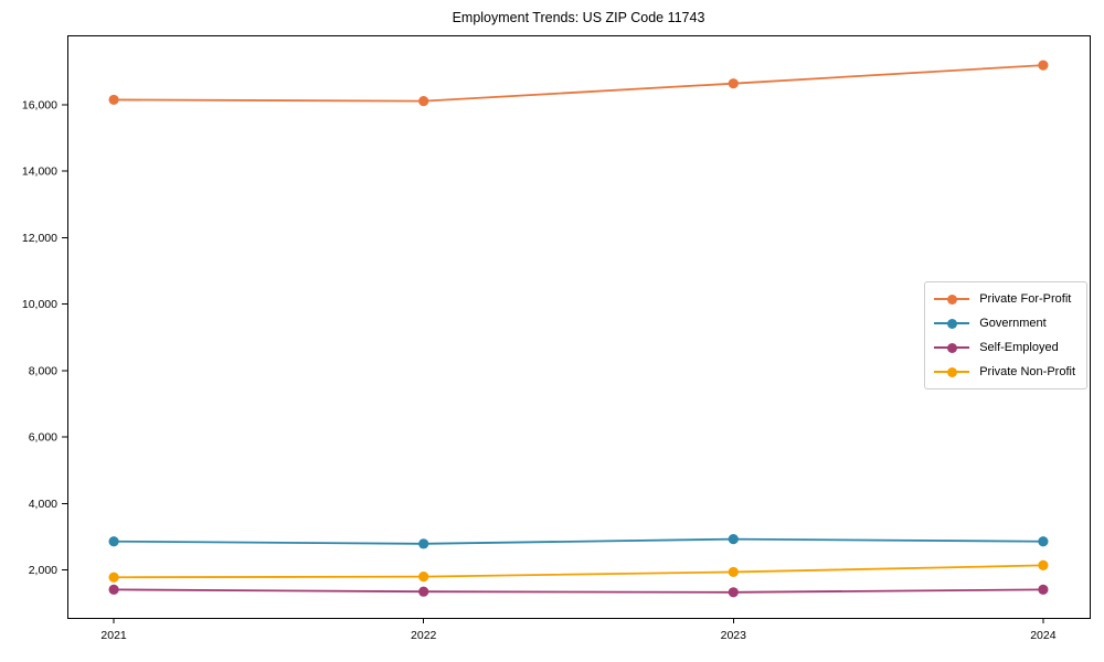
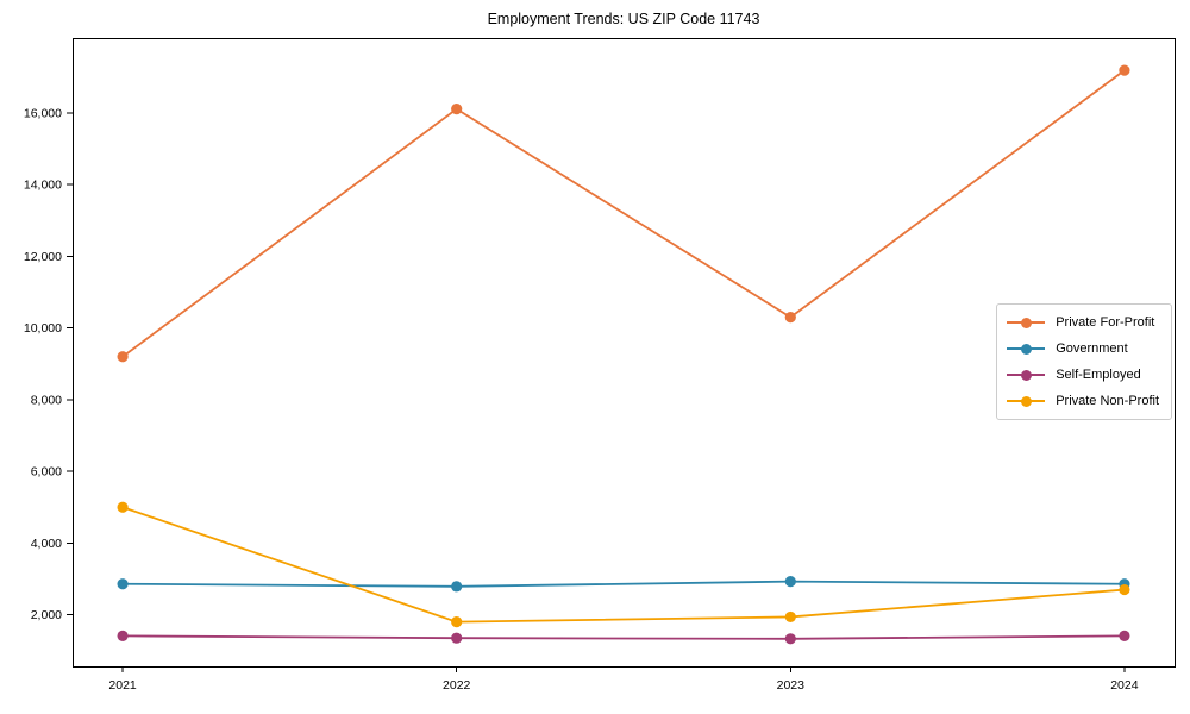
Private For-Profit/2021: 16200 -> 9200
Private Non-Profit/2021: 1800 -> 5000
Private For-Profit/2023: 16600 -> 10300
Private Non-Profit/2024: 2100 -> 2700
